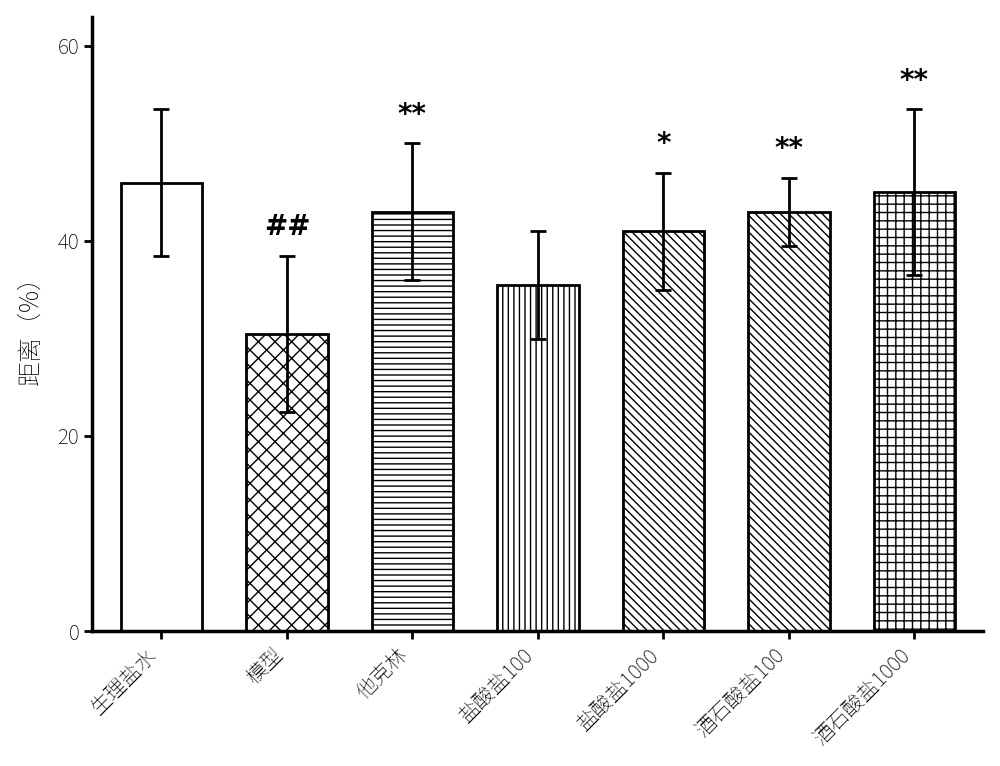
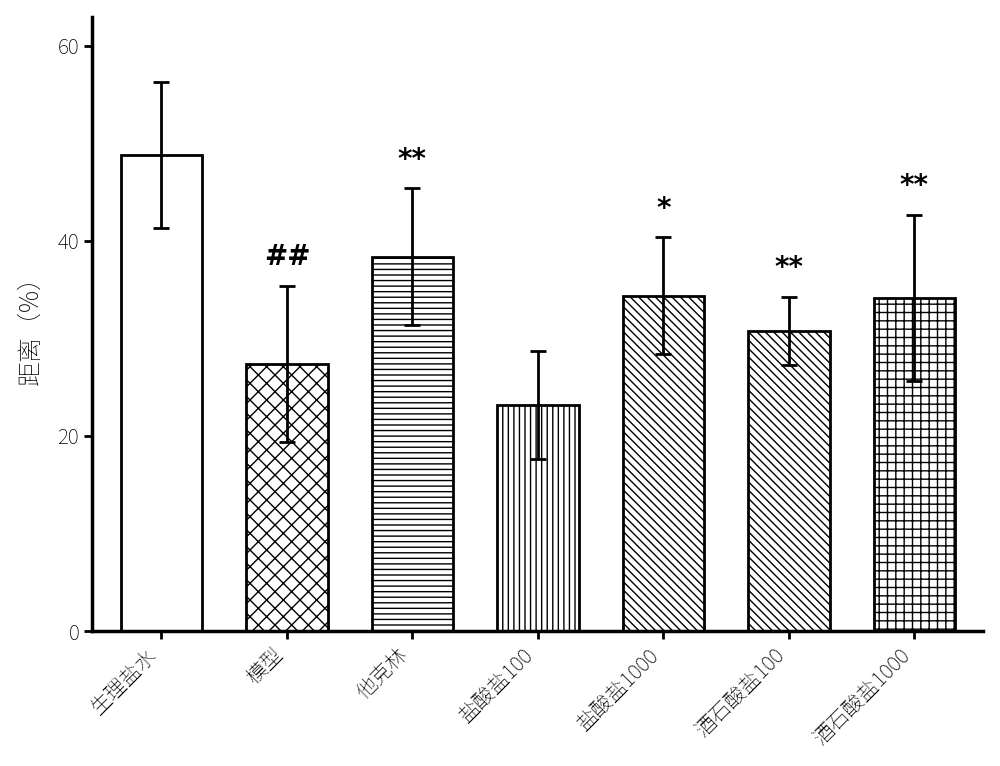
生理盐水: 46.0 -> 48.8
模型: 30.5 -> 27.4
他克林: 43.0 -> 38.4
盐酸盐100: 35.5 -> 23.2
盐酸盐1000: 41.0 -> 34.4
酒石酸盐100: 43.0 -> 30.8
酒石酸盐1000: 45.0 -> 34.2
